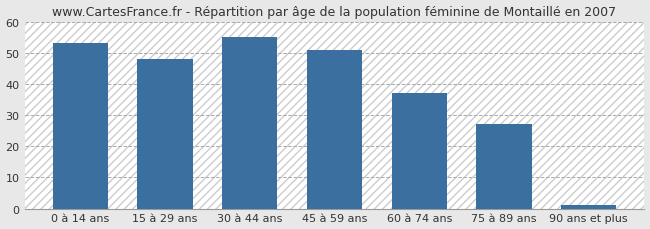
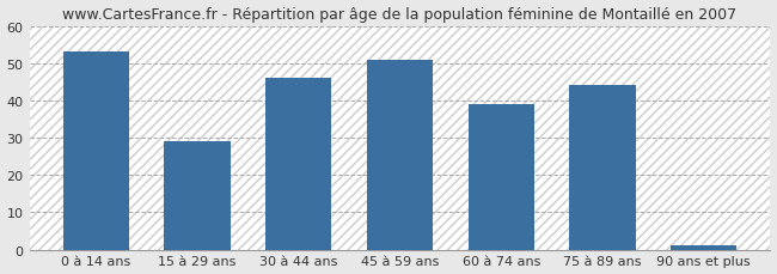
15 à 29 ans: 48 -> 29
30 à 44 ans: 55 -> 46
60 à 74 ans: 37 -> 39
75 à 89 ans: 27 -> 44
